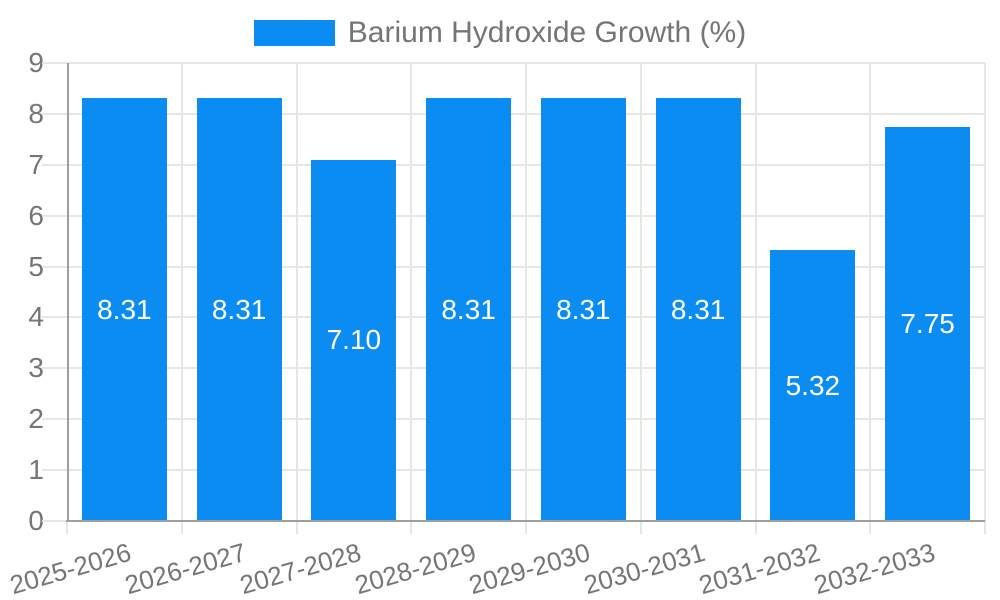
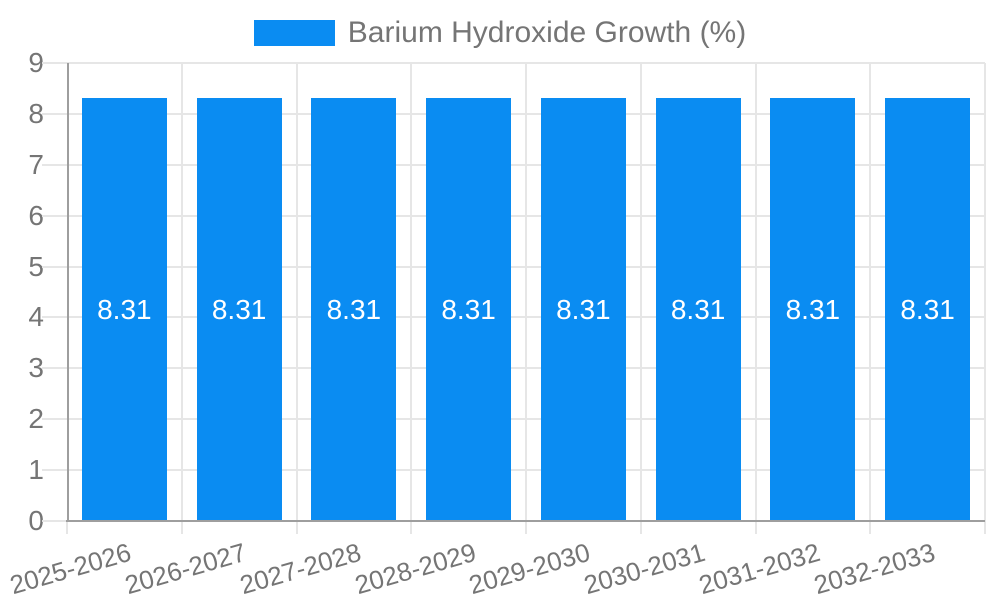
2027-2028: 7.10 -> 8.31
2031-2032: 5.32 -> 8.31
2032-2033: 7.75 -> 8.31
